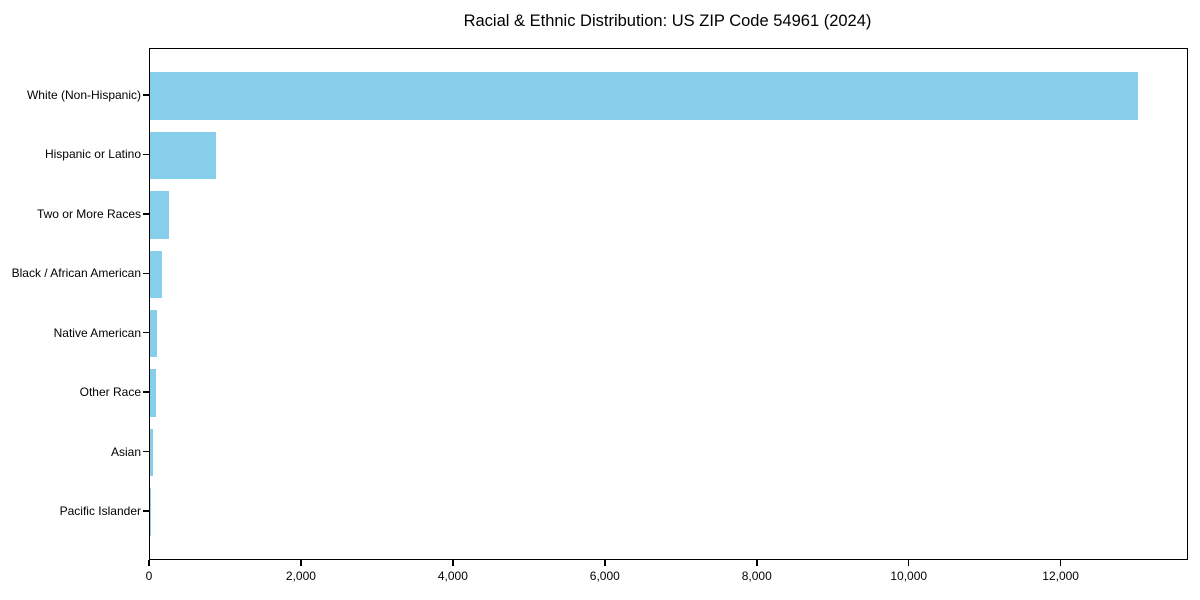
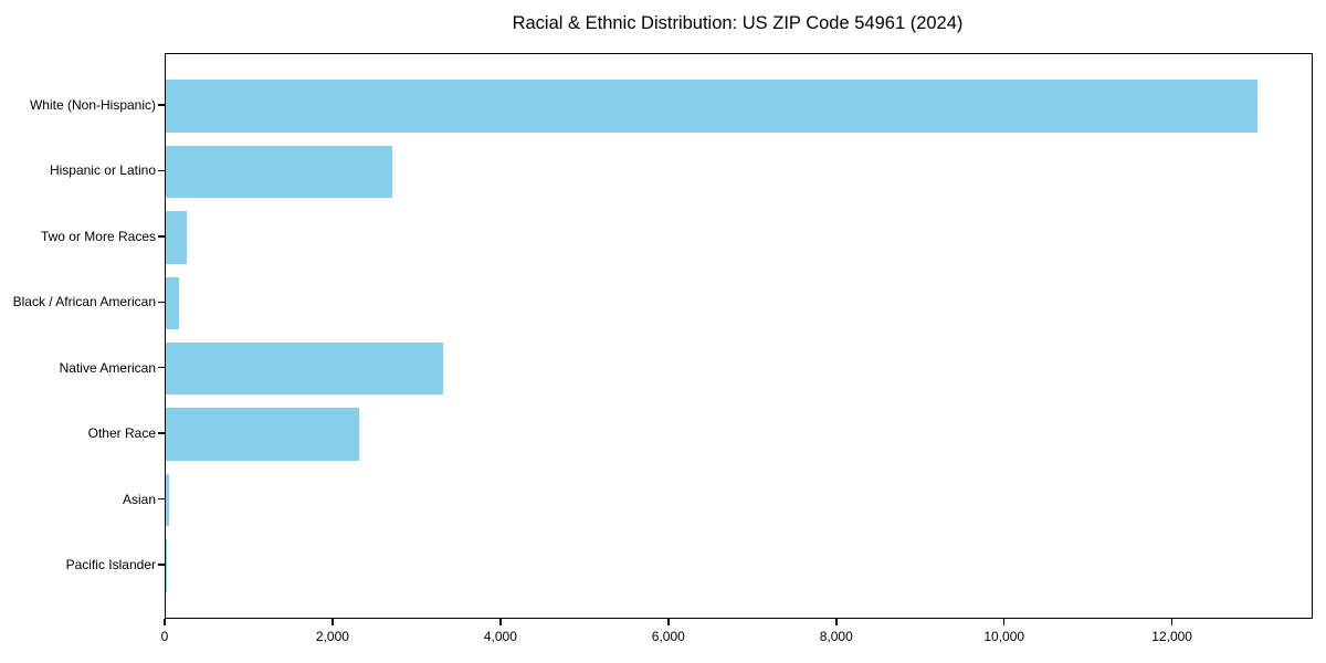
Hispanic or Latino: 900 -> 2700
Native American: 100 -> 3300
Other Race: 100 -> 2300
